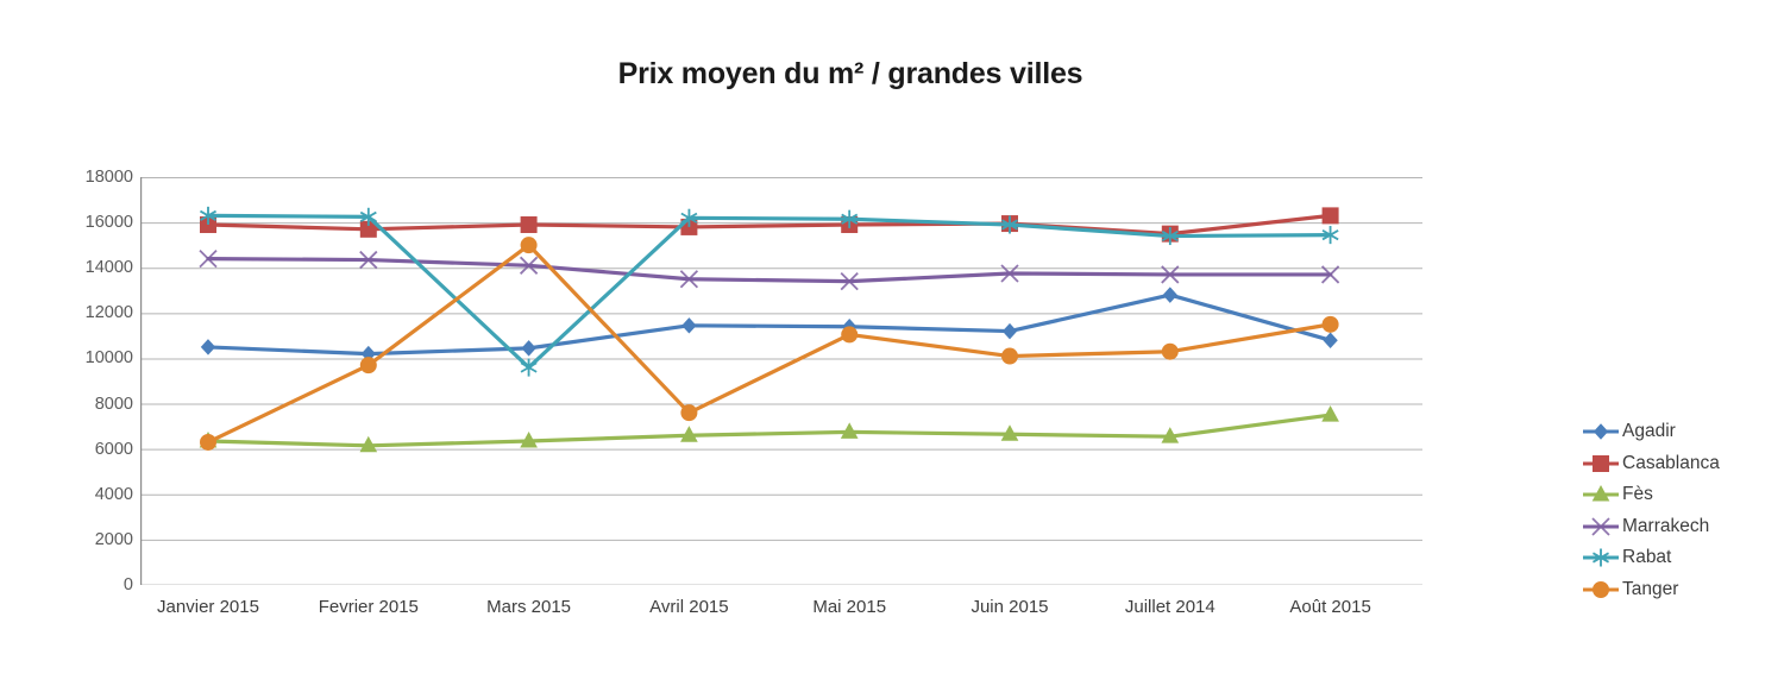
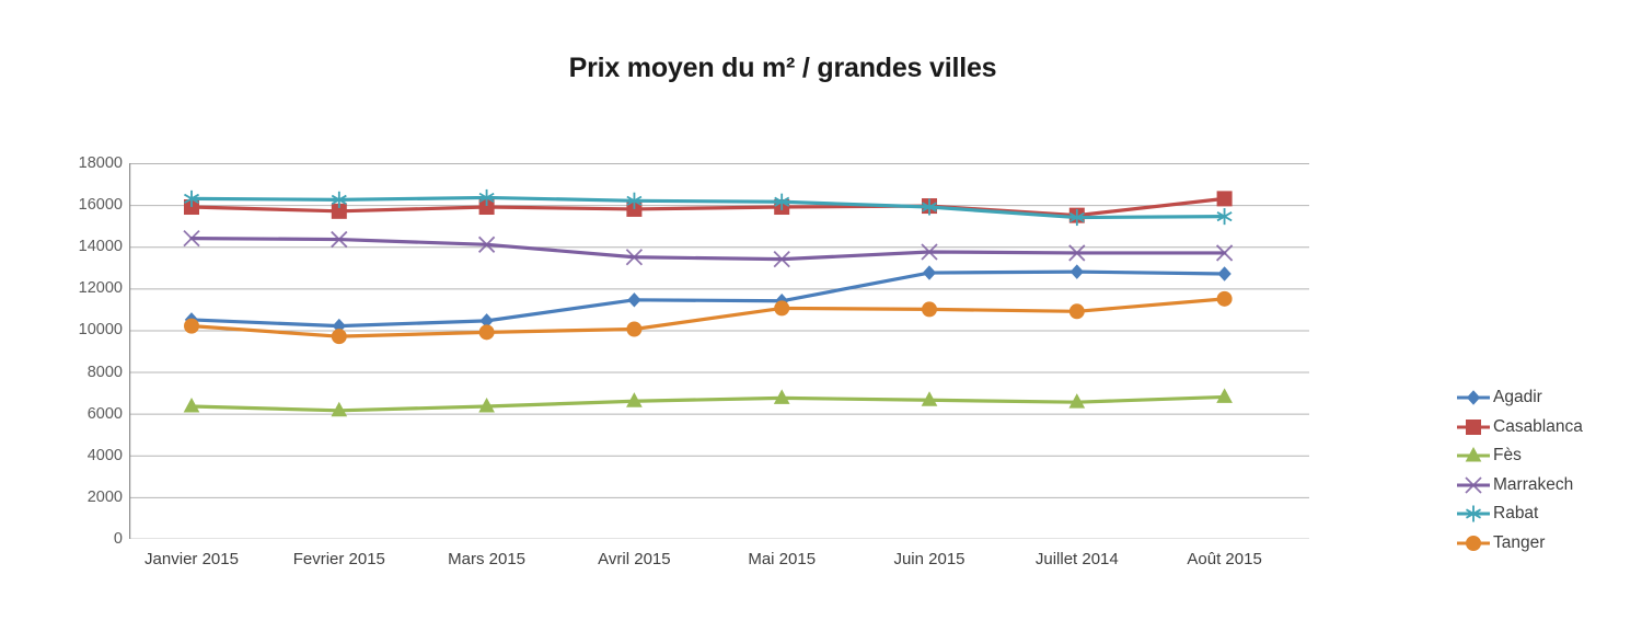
Tanger/Janvier 2015: 6300 -> 10200
Rabat/Mars 2015: 9600 -> 16400
Tanger/Mars 2015: 15000 -> 9900
Tanger/Avril 2015: 7600 -> 10000
Agadir/Juin 2015: 11200 -> 12800
Tanger/Juin 2015: 10100 -> 11000
Tanger/Juillet 2014: 10300 -> 10900
Agadir/Août 2015: 10800 -> 12700
Fès/Août 2015: 7500 -> 6800
